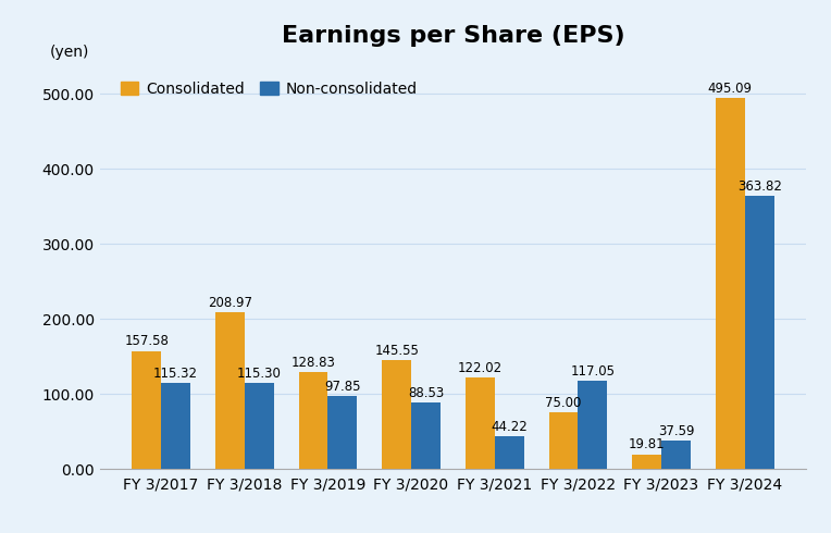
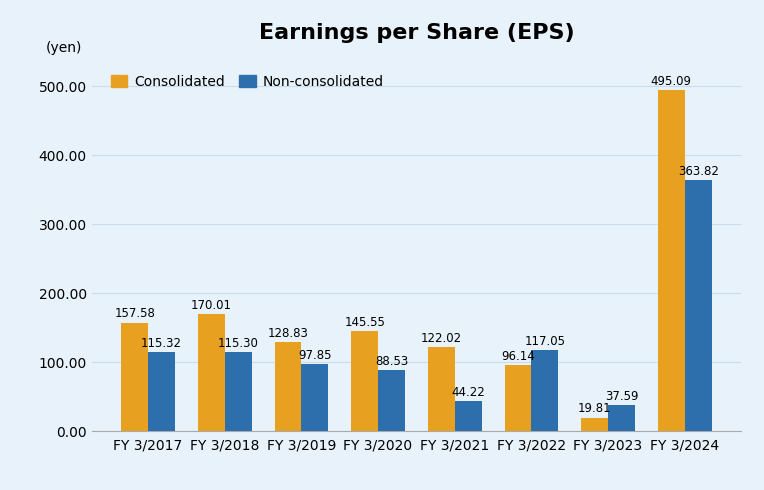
Consolidated/FY 3/2018: 208.97 -> 170.01
Consolidated/FY 3/2022: 75.00 -> 96.14
